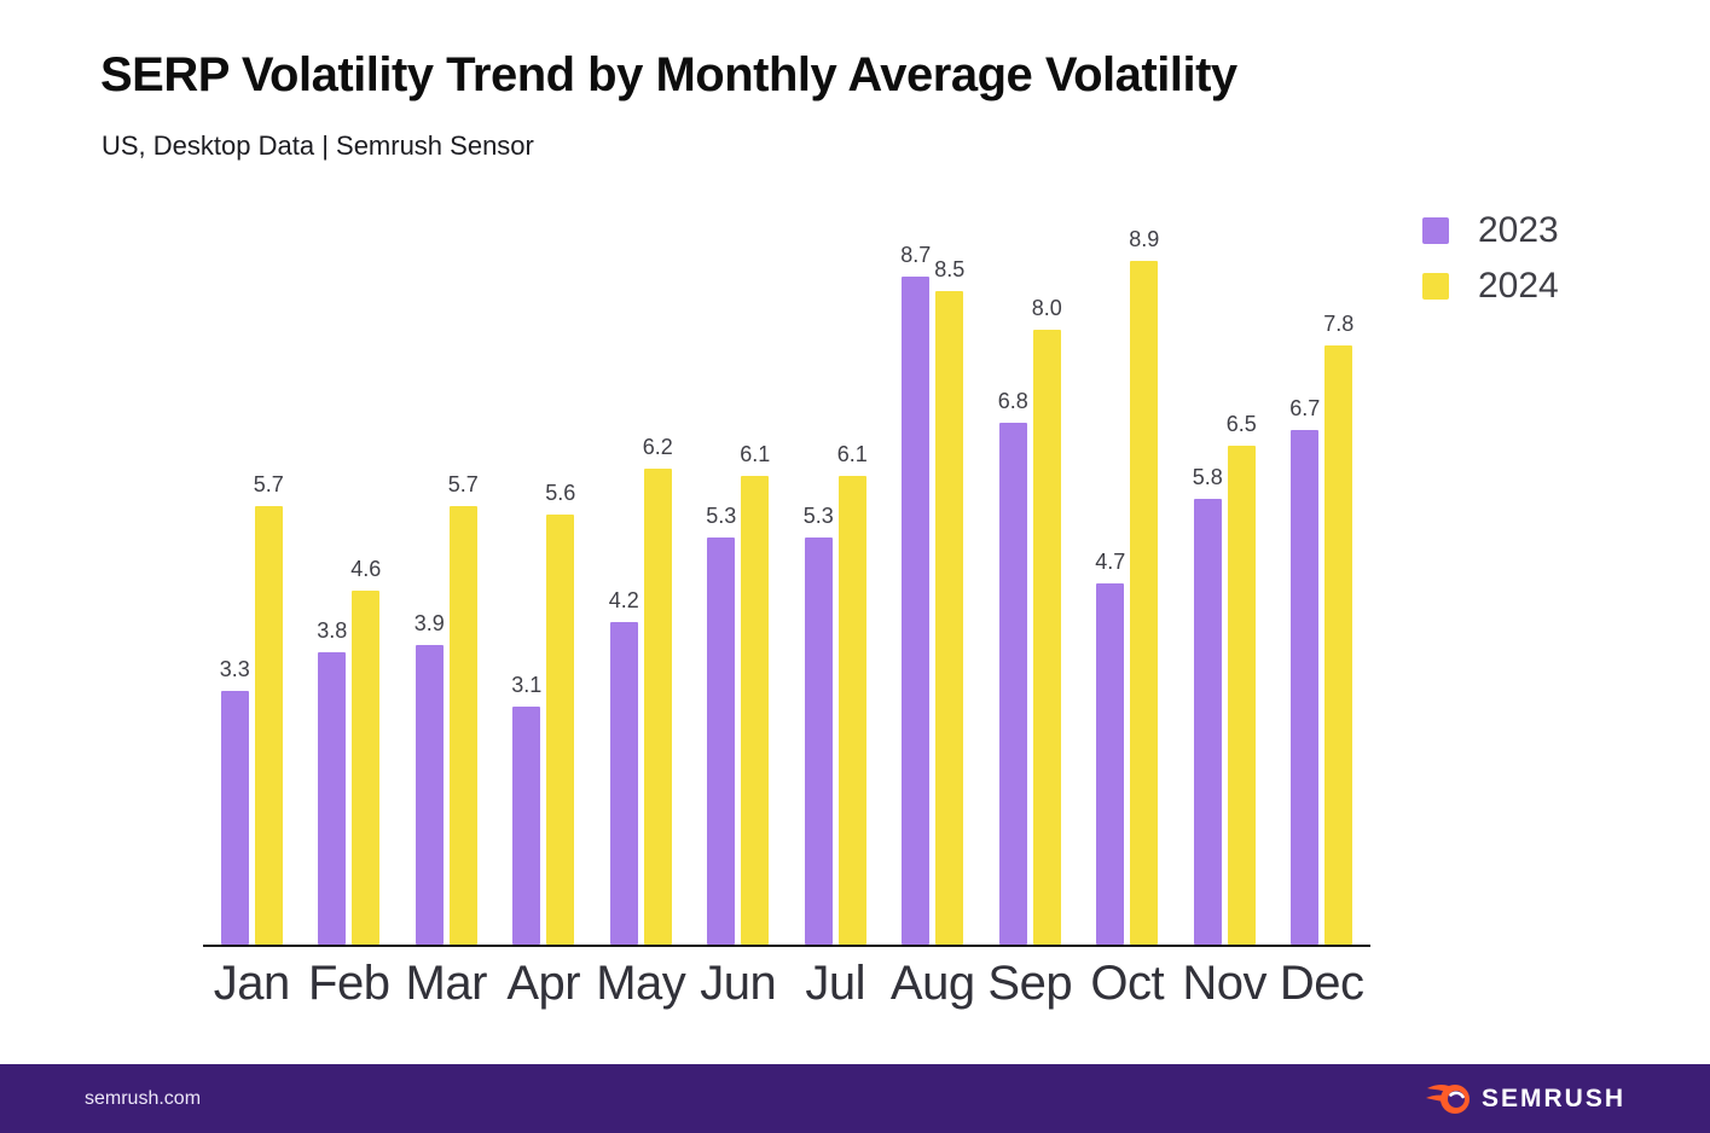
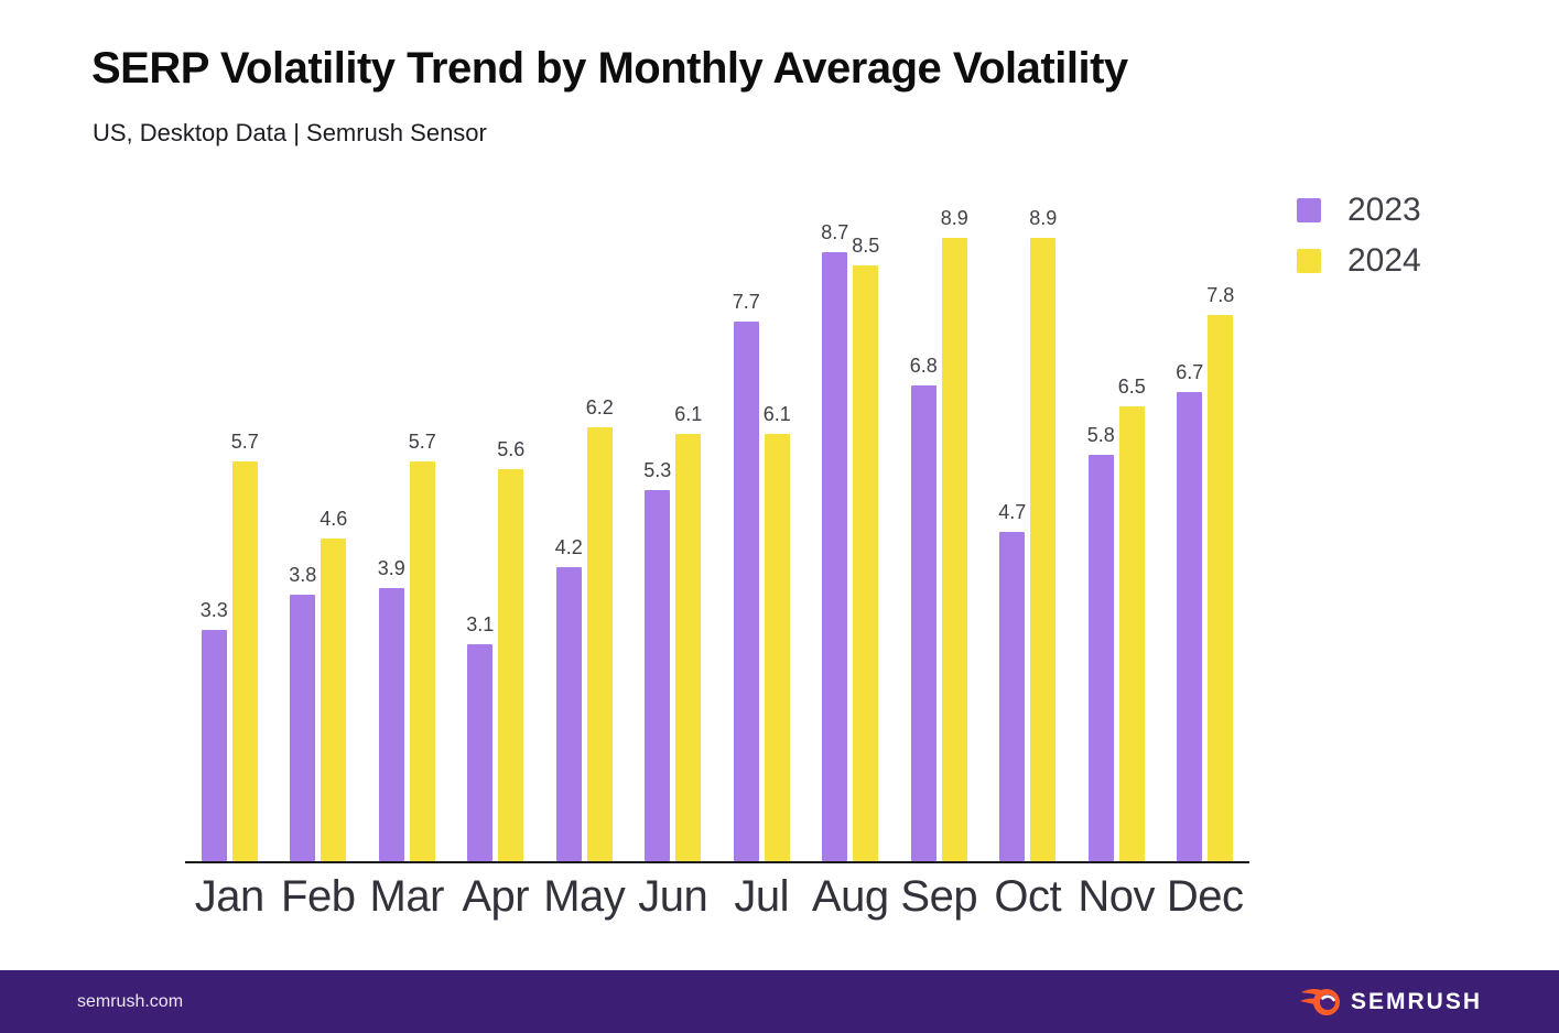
2023/Jul: 5.3 -> 7.7
2024/Sep: 8.0 -> 8.9
